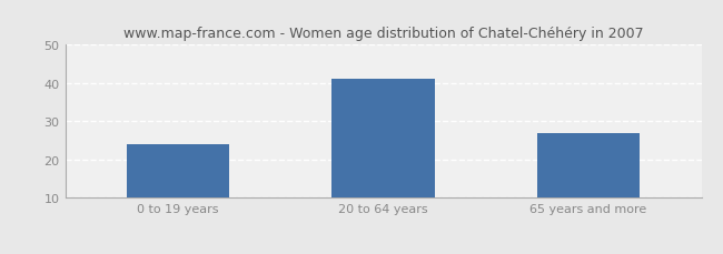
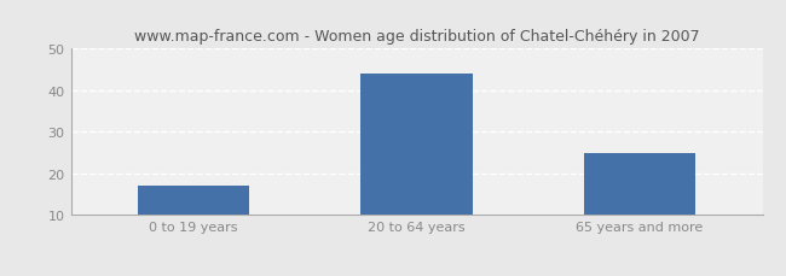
0 to 19 years: 24 -> 17
20 to 64 years: 41 -> 44
65 years and more: 27 -> 25
